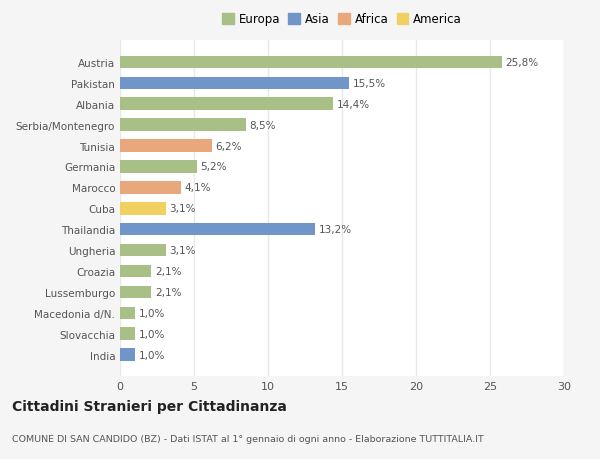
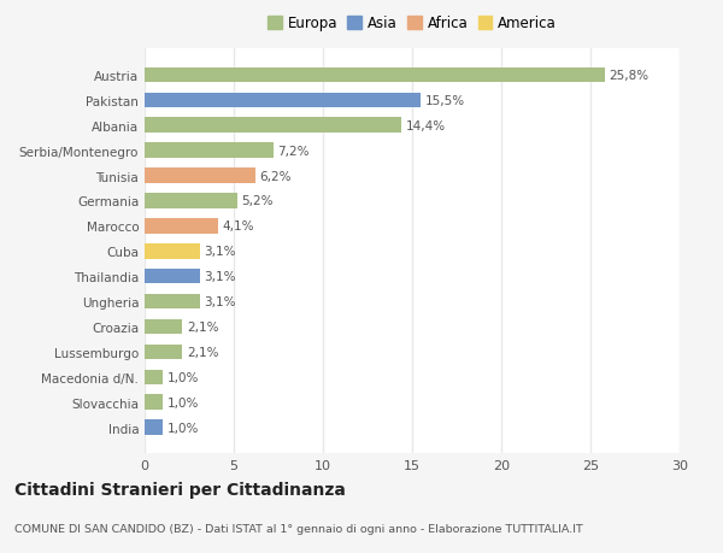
Serbia/Montenegro: 8,5% -> 7,2%
Thailandia: 13,2% -> 3,1%
